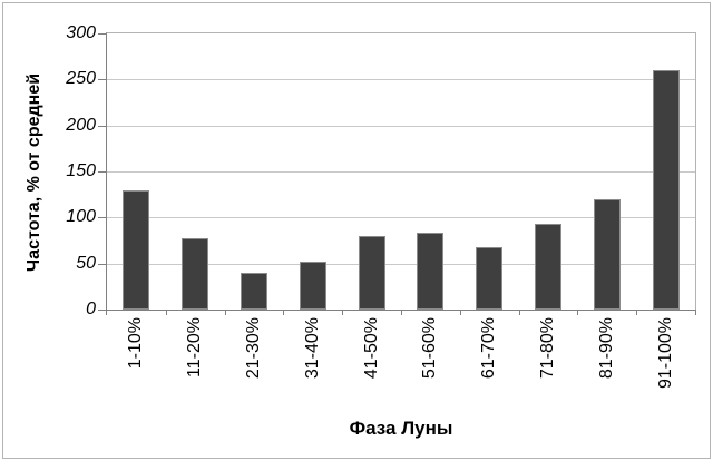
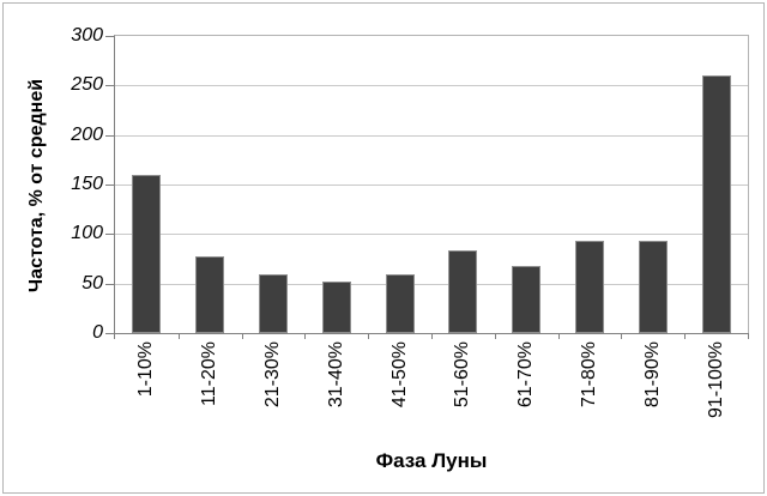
1-10%: 130 -> 160
21-30%: 40 -> 60
41-50%: 80 -> 60
81-90%: 120 -> 90
